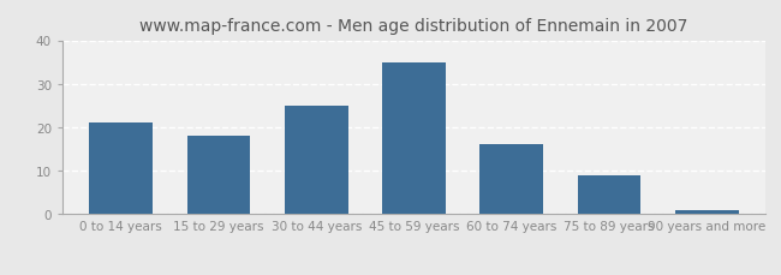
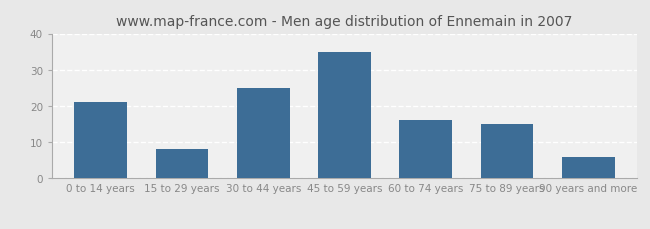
15 to 29 years: 18 -> 8
75 to 89 years: 9 -> 15
90 years and more: 1 -> 6
